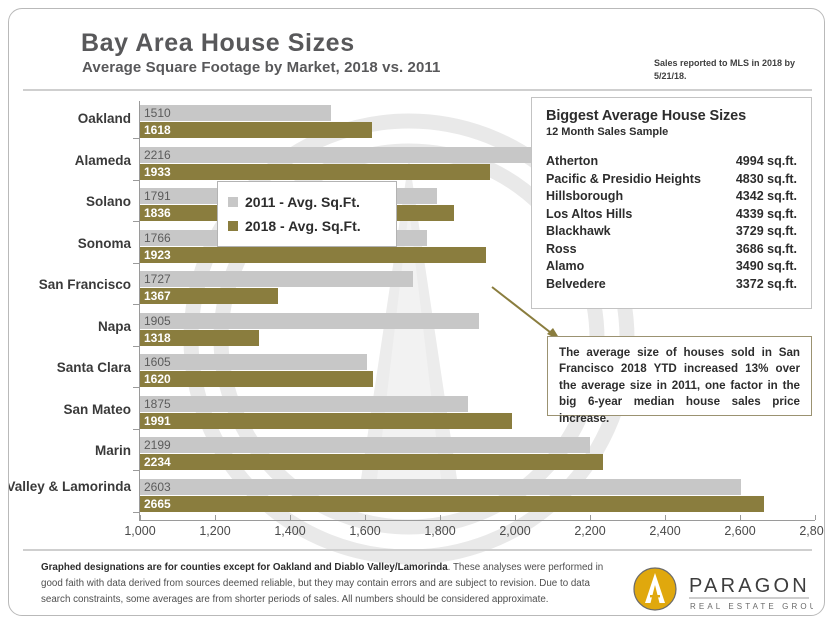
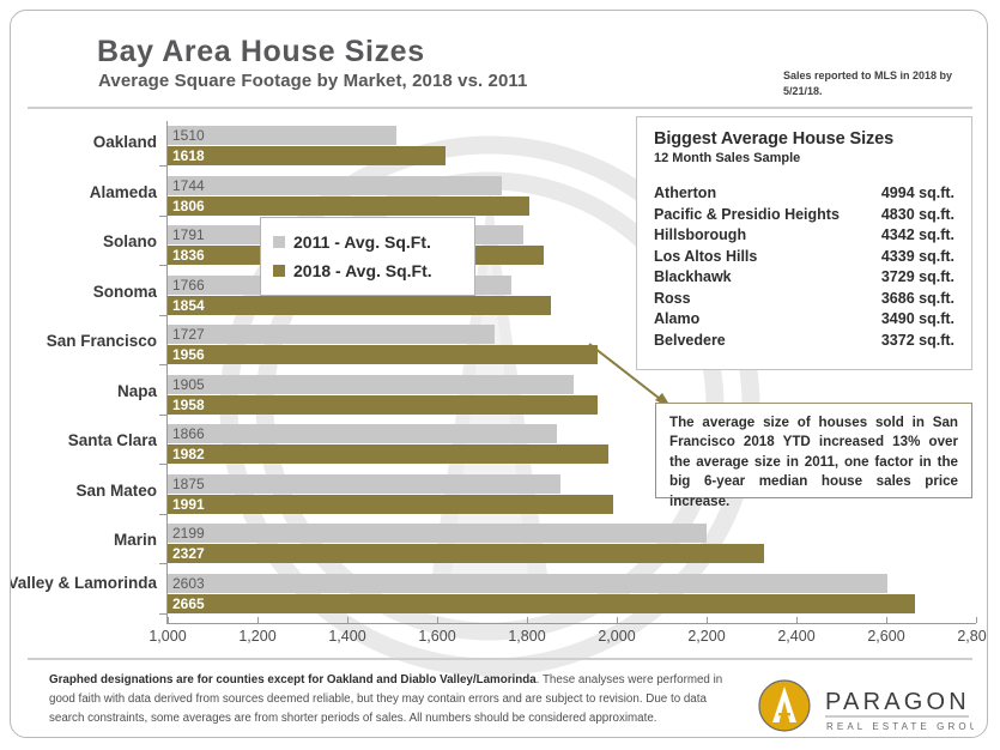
2011 - Avg. Sq.Ft./Alameda: 2216 -> 1744
2018 - Avg. Sq.Ft./Alameda: 1933 -> 1806
2018 - Avg. Sq.Ft./Sonoma: 1923 -> 1854
2018 - Avg. Sq.Ft./San Francisco: 1367 -> 1956
2018 - Avg. Sq.Ft./Napa: 1318 -> 1958
2011 - Avg. Sq.Ft./Santa Clara: 1605 -> 1866
2018 - Avg. Sq.Ft./Santa Clara: 1620 -> 1982
2018 - Avg. Sq.Ft./Marin: 2234 -> 2327
